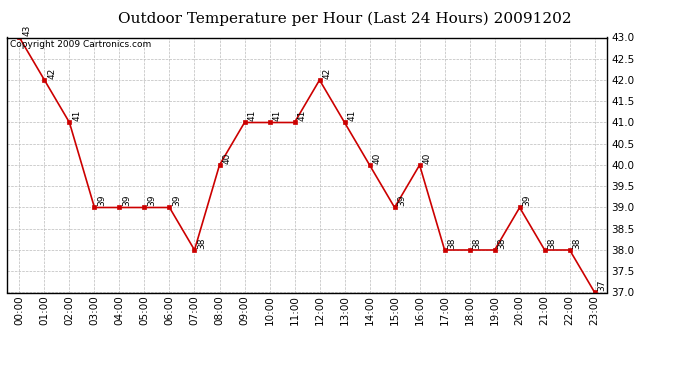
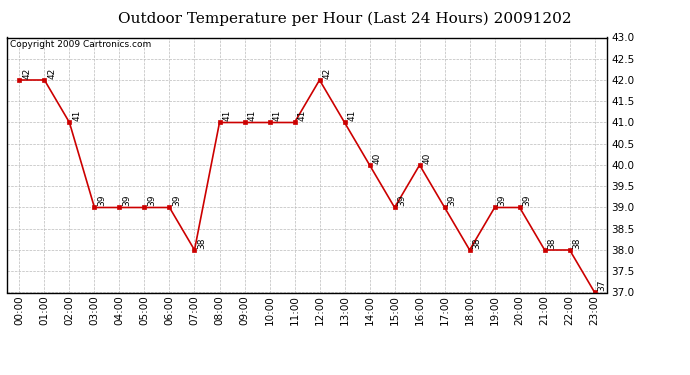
00:00: 43 -> 42
08:00: 40 -> 41
17:00: 38 -> 39
19:00: 38 -> 39
